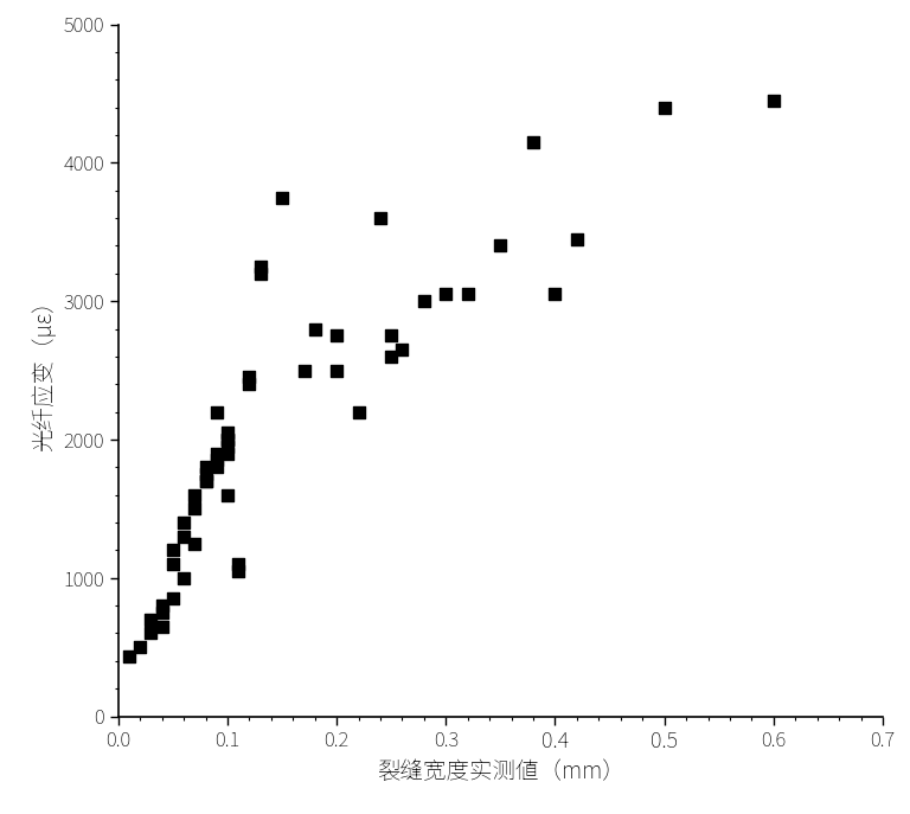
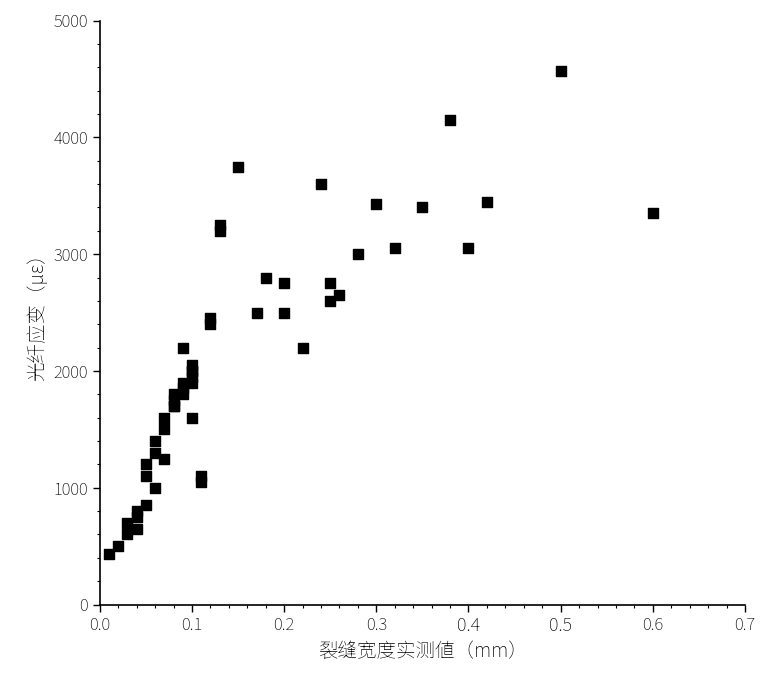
0.3: 3050 -> 3430
0.5: 4400 -> 4570
0.6: 4450 -> 3350
